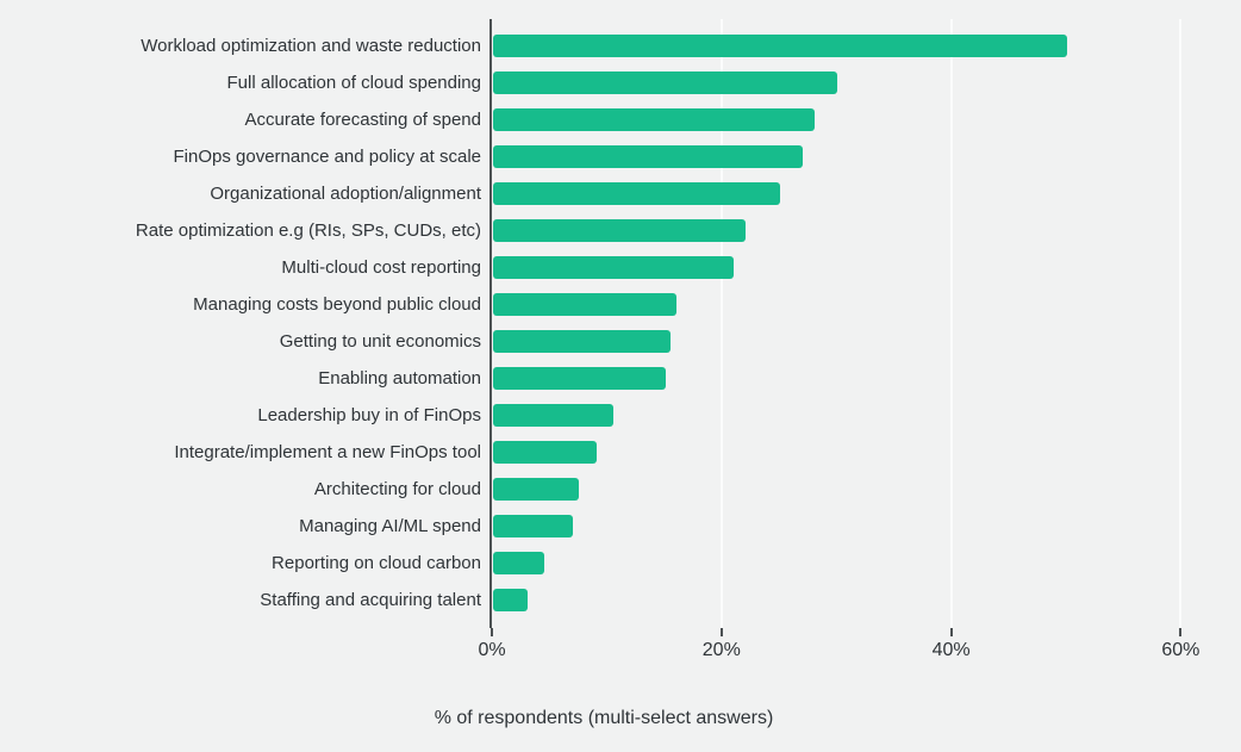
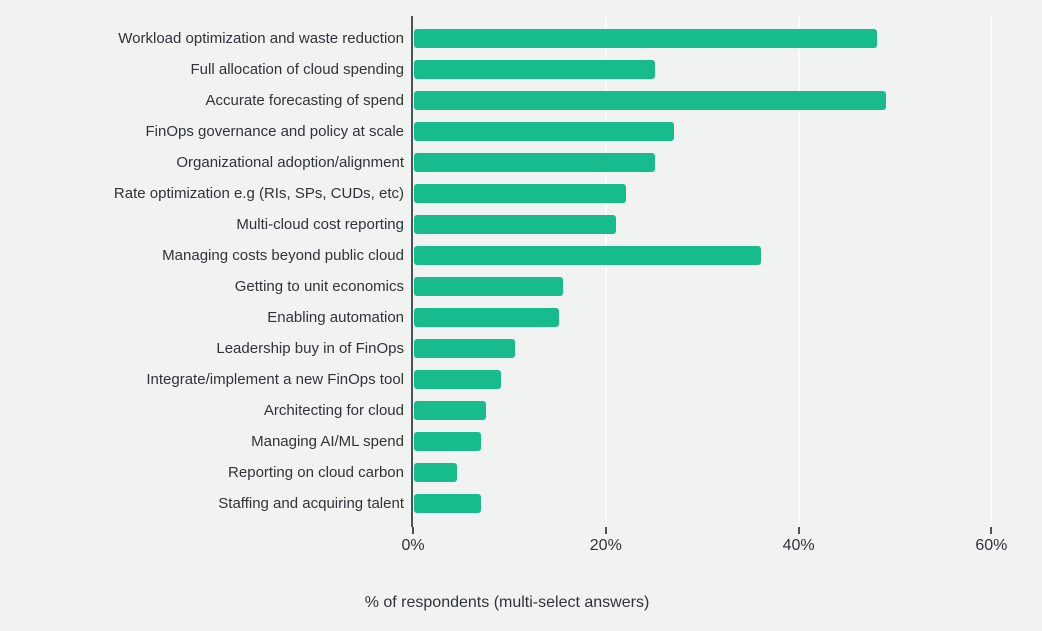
Workload optimization and waste reduction: 50% -> 48%
Full allocation of cloud spending: 30% -> 25%
Accurate forecasting of spend: 28% -> 49%
Managing costs beyond public cloud: 16% -> 36%
Staffing and acquiring talent: 3% -> 7%
